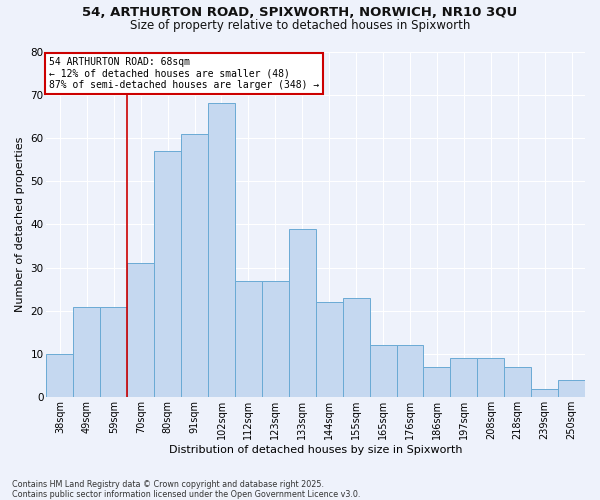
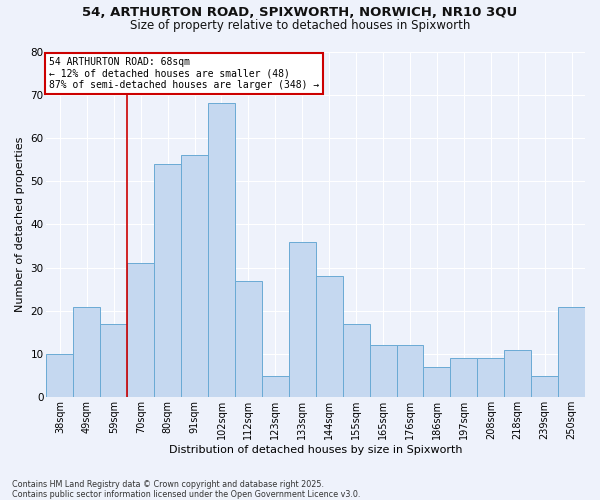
59sqm: 21 -> 17
80sqm: 57 -> 54
91sqm: 61 -> 56
123sqm: 27 -> 5
133sqm: 39 -> 36
144sqm: 22 -> 28
155sqm: 23 -> 17
218sqm: 7 -> 11
239sqm: 2 -> 5
250sqm: 4 -> 21
